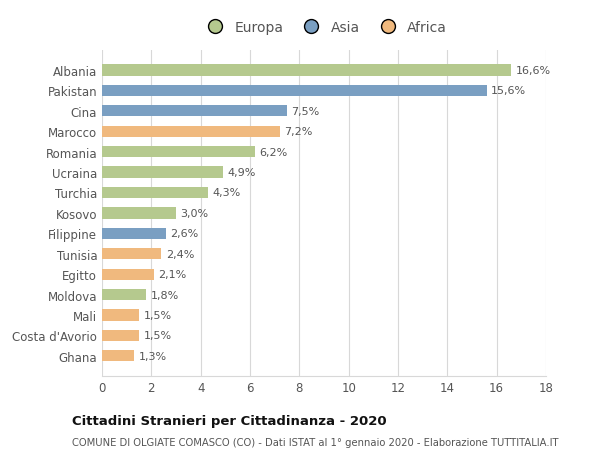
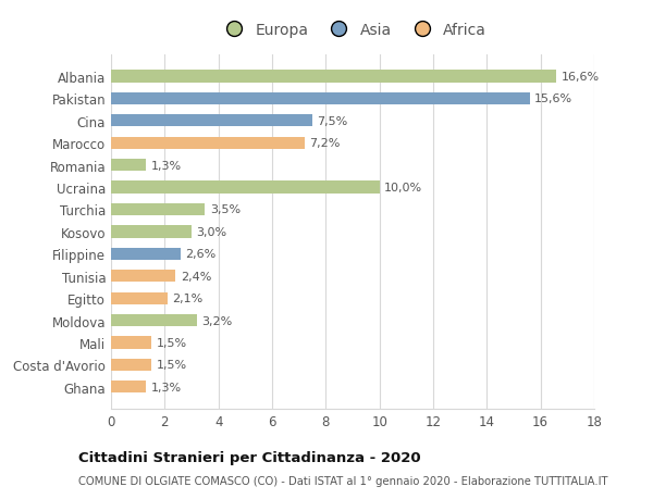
Romania: 6,2% -> 1,3%
Ucraina: 4,9% -> 10,0%
Turchia: 4,3% -> 3,5%
Moldova: 1,8% -> 3,2%
